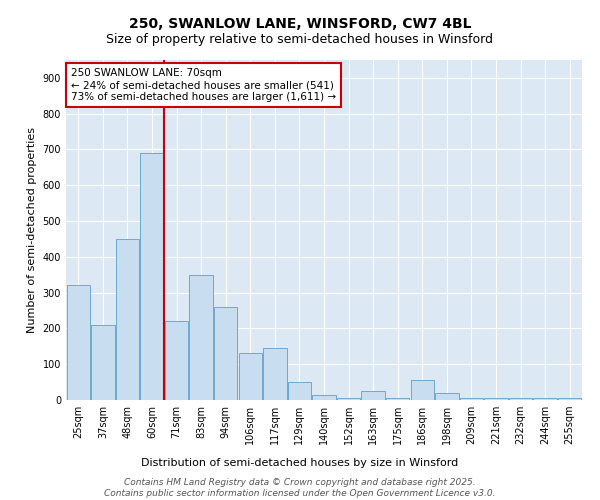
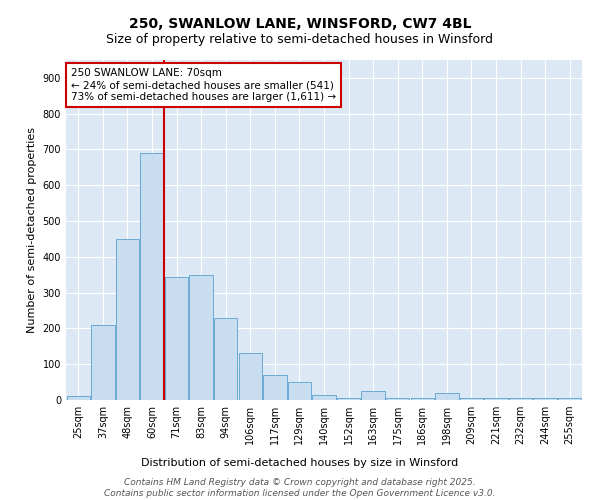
25sqm: 320 -> 10
71sqm: 220 -> 345
94sqm: 260 -> 230
117sqm: 145 -> 70
186sqm: 55 -> 5
